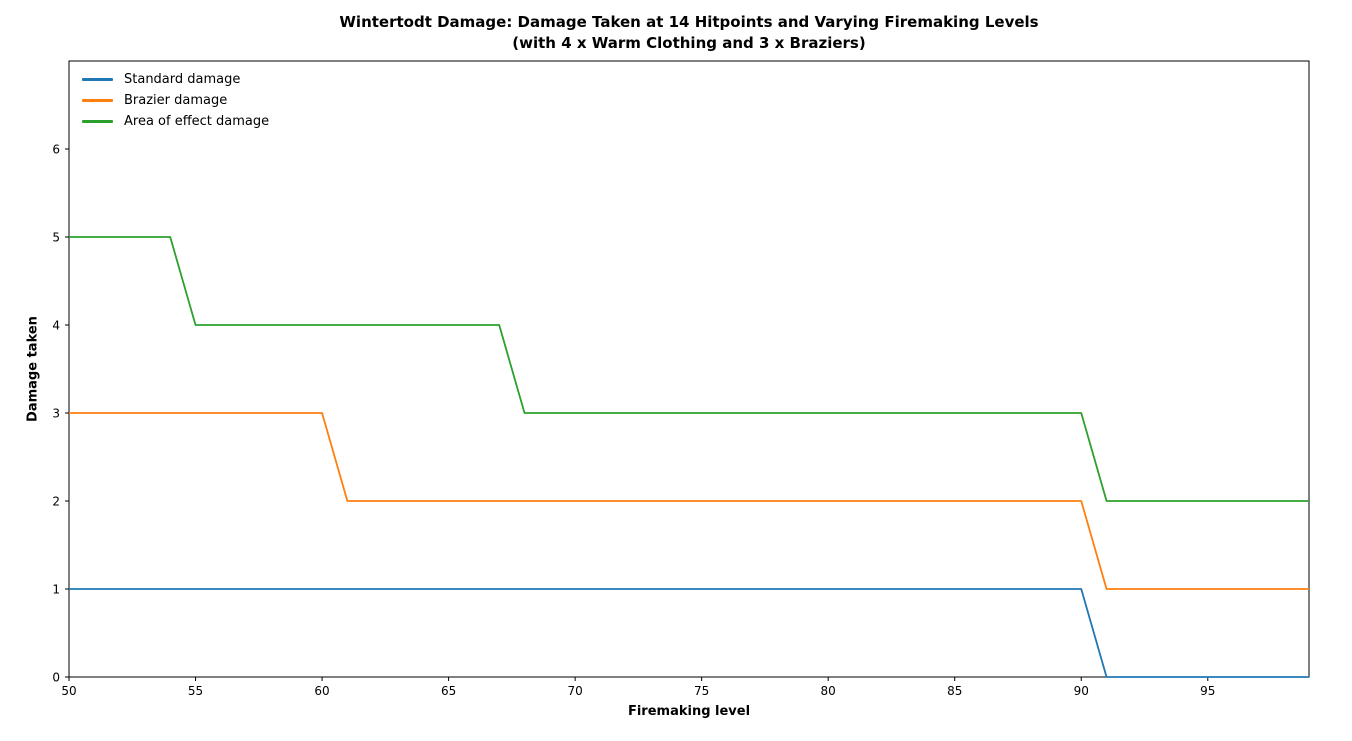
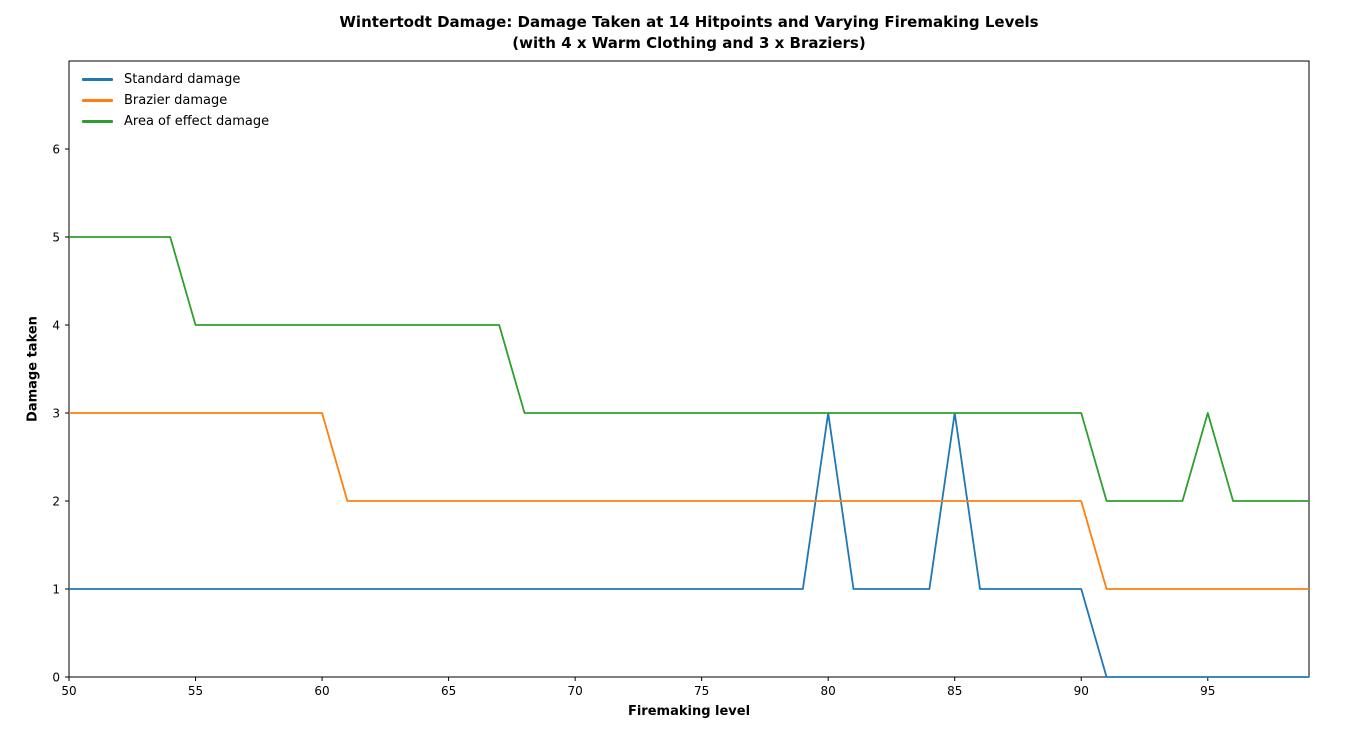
Standard damage/80: 1 -> 3
Standard damage/85: 1 -> 3
Area of effect damage/95: 2 -> 3
